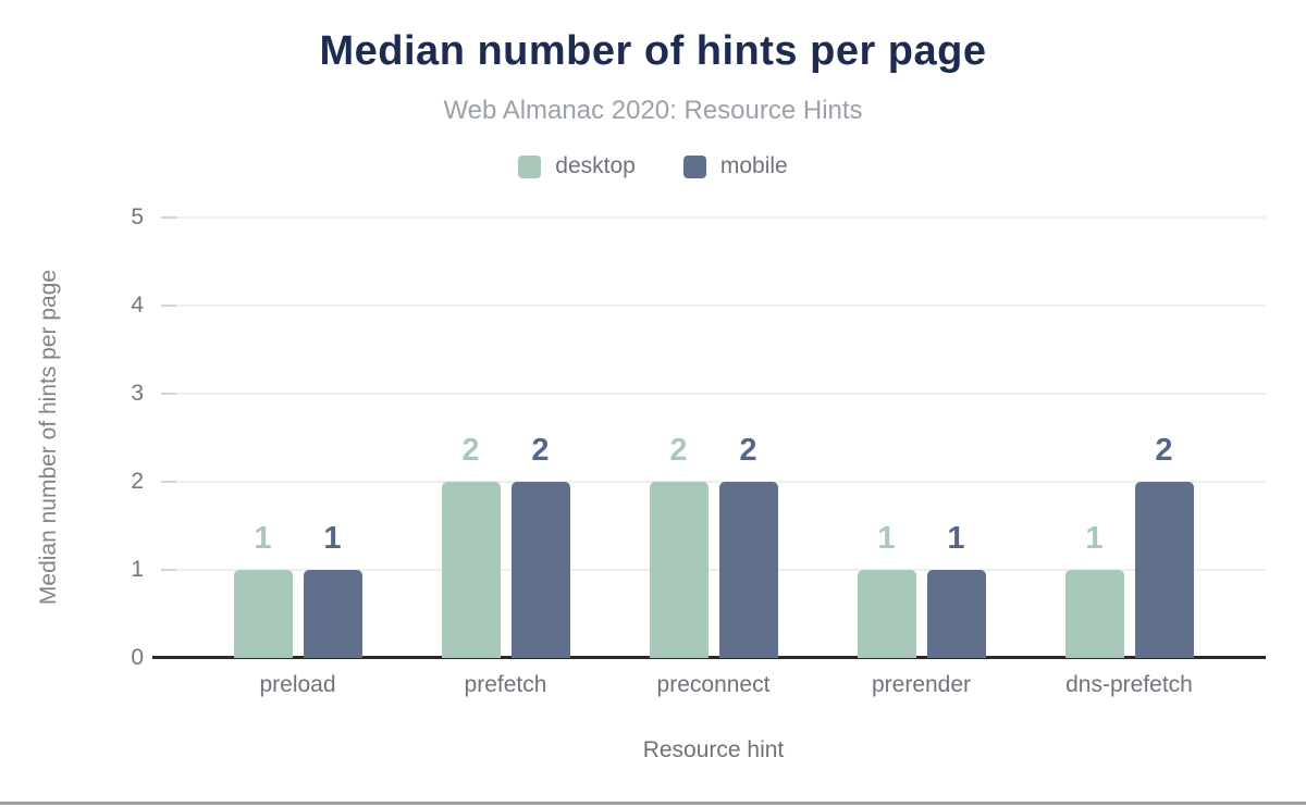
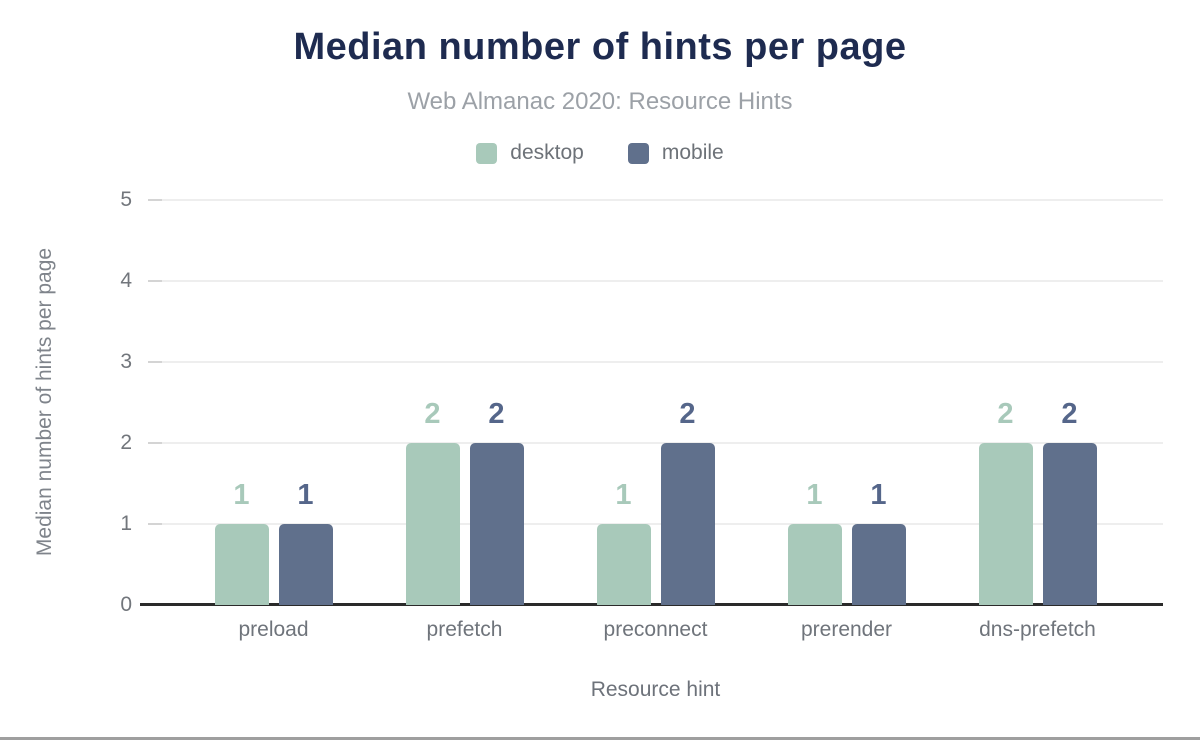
desktop/preconnect: 2 -> 1
desktop/dns-prefetch: 1 -> 2
